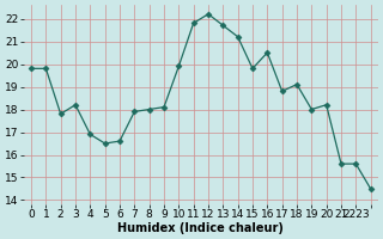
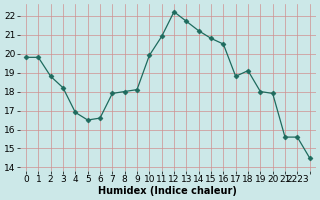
2: 17.8 -> 18.8
11: 21.8 -> 20.9
15: 19.8 -> 20.8
20: 18.2 -> 17.9
